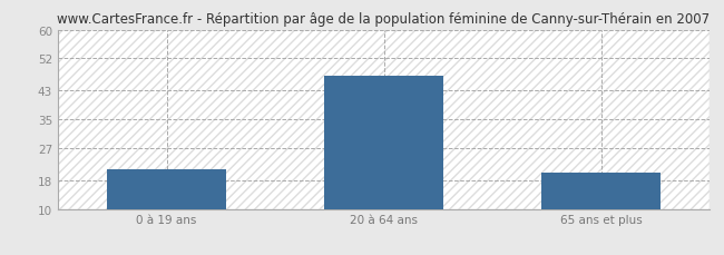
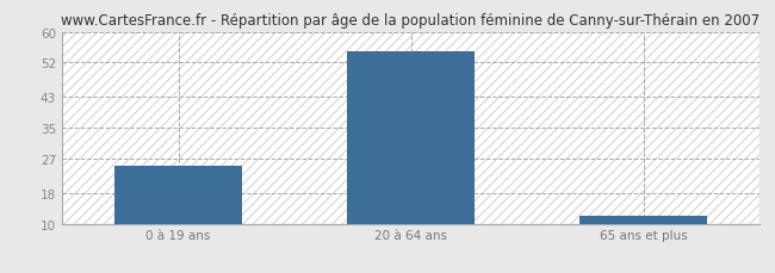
0 à 19 ans: 21 -> 25
20 à 64 ans: 47 -> 55
65 ans et plus: 20 -> 12
